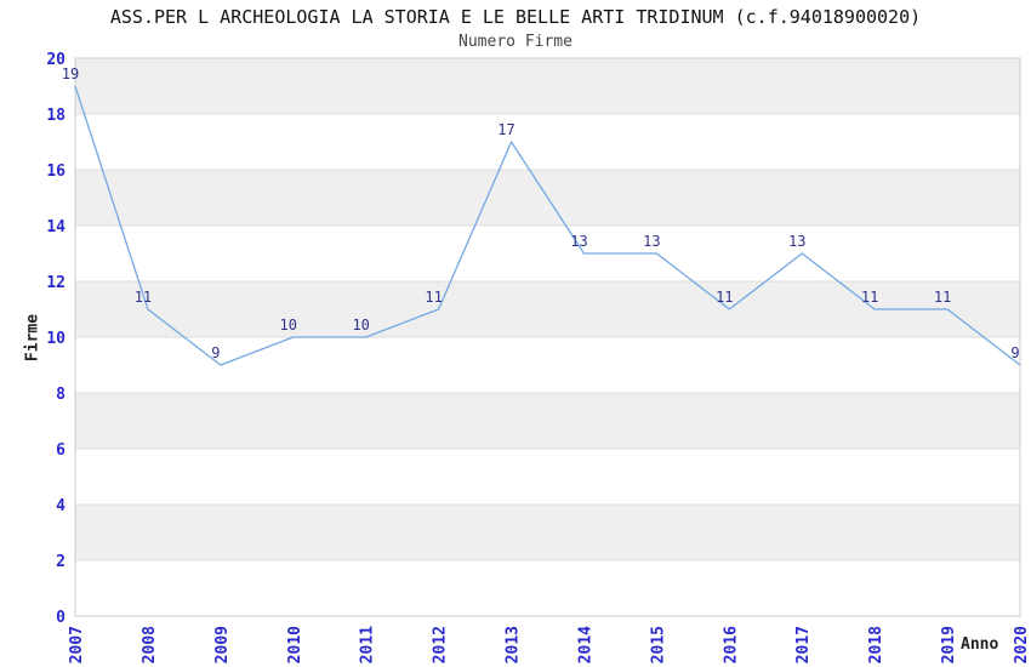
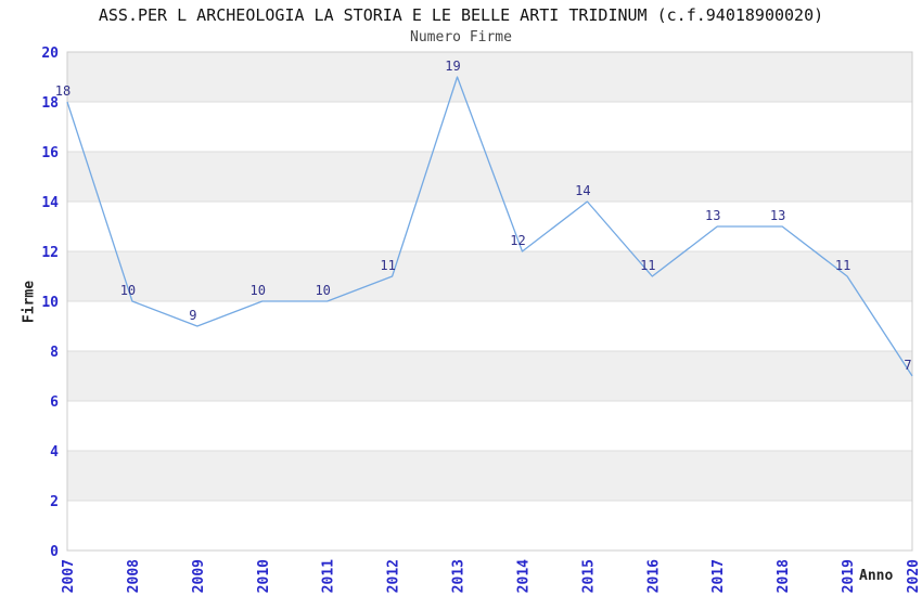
2007: 19 -> 18
2008: 11 -> 10
2013: 17 -> 19
2014: 13 -> 12
2015: 13 -> 14
2018: 11 -> 13
2020: 9 -> 7
